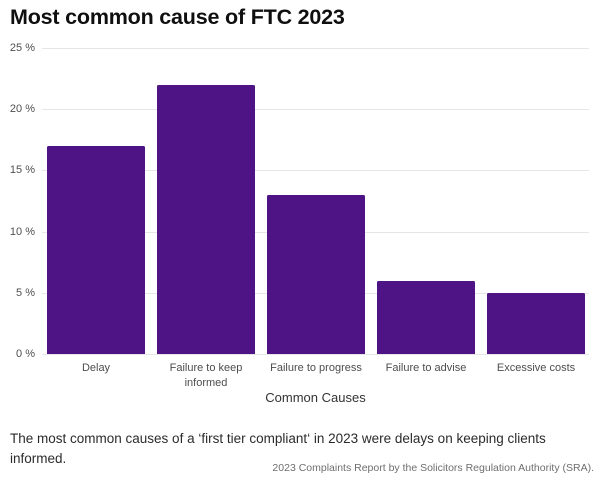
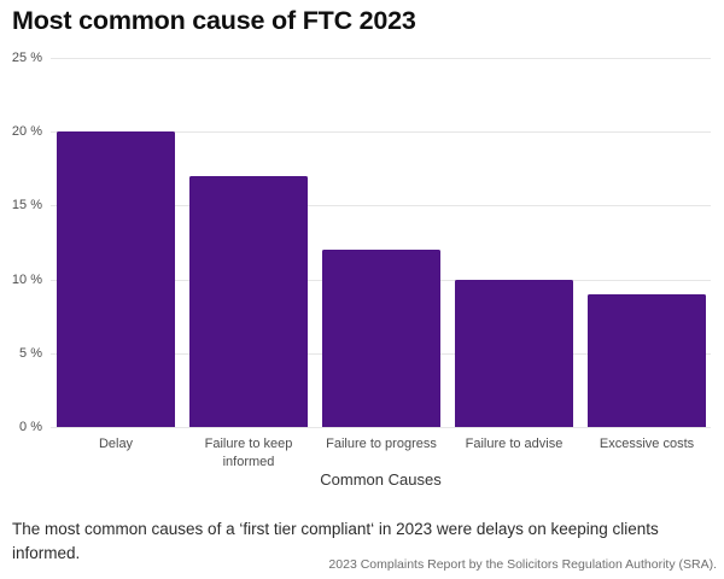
Delay: 17% -> 20%
Failure to keep informed: 22% -> 17%
Failure to progress: 13% -> 12%
Failure to advise: 6% -> 10%
Excessive costs: 5% -> 9%
